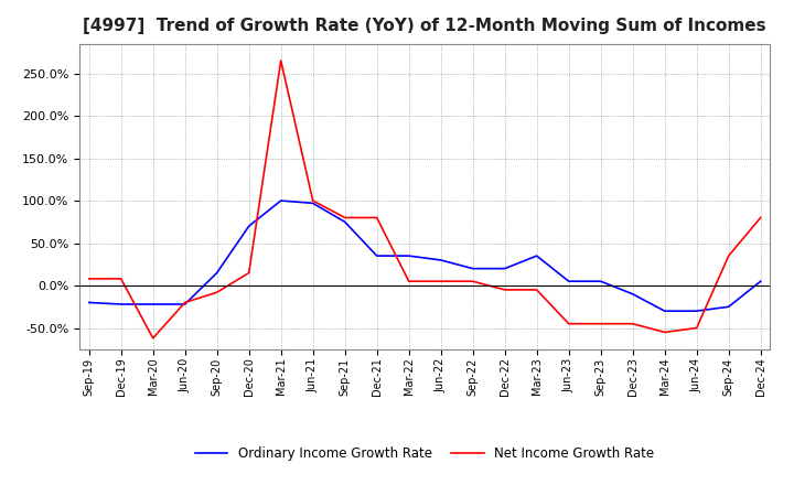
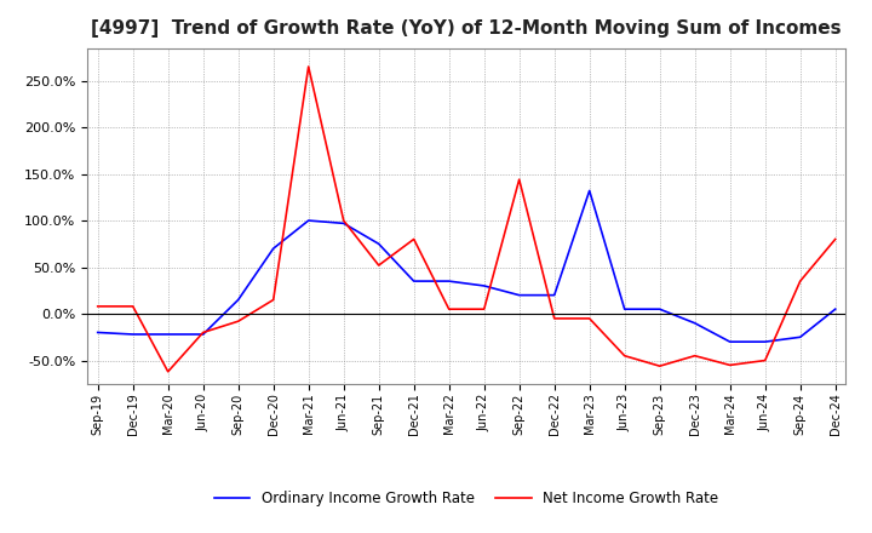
Net Income Growth Rate/Sep-21: 80% -> 52%
Net Income Growth Rate/Sep-22: 5% -> 144%
Ordinary Income Growth Rate/Mar-23: 35% -> 132%
Net Income Growth Rate/Sep-23: -45% -> -56%
